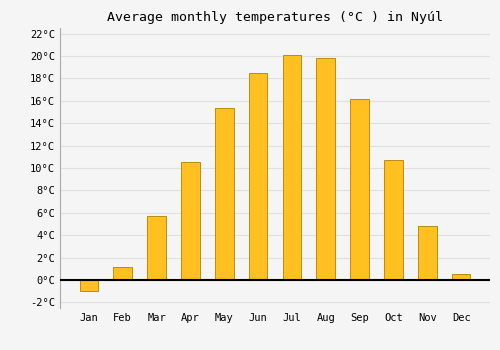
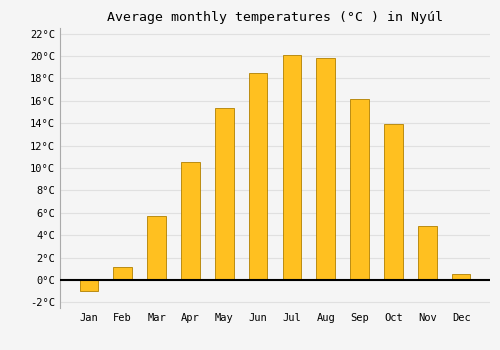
Oct: 10.7°C -> 13.9°C
